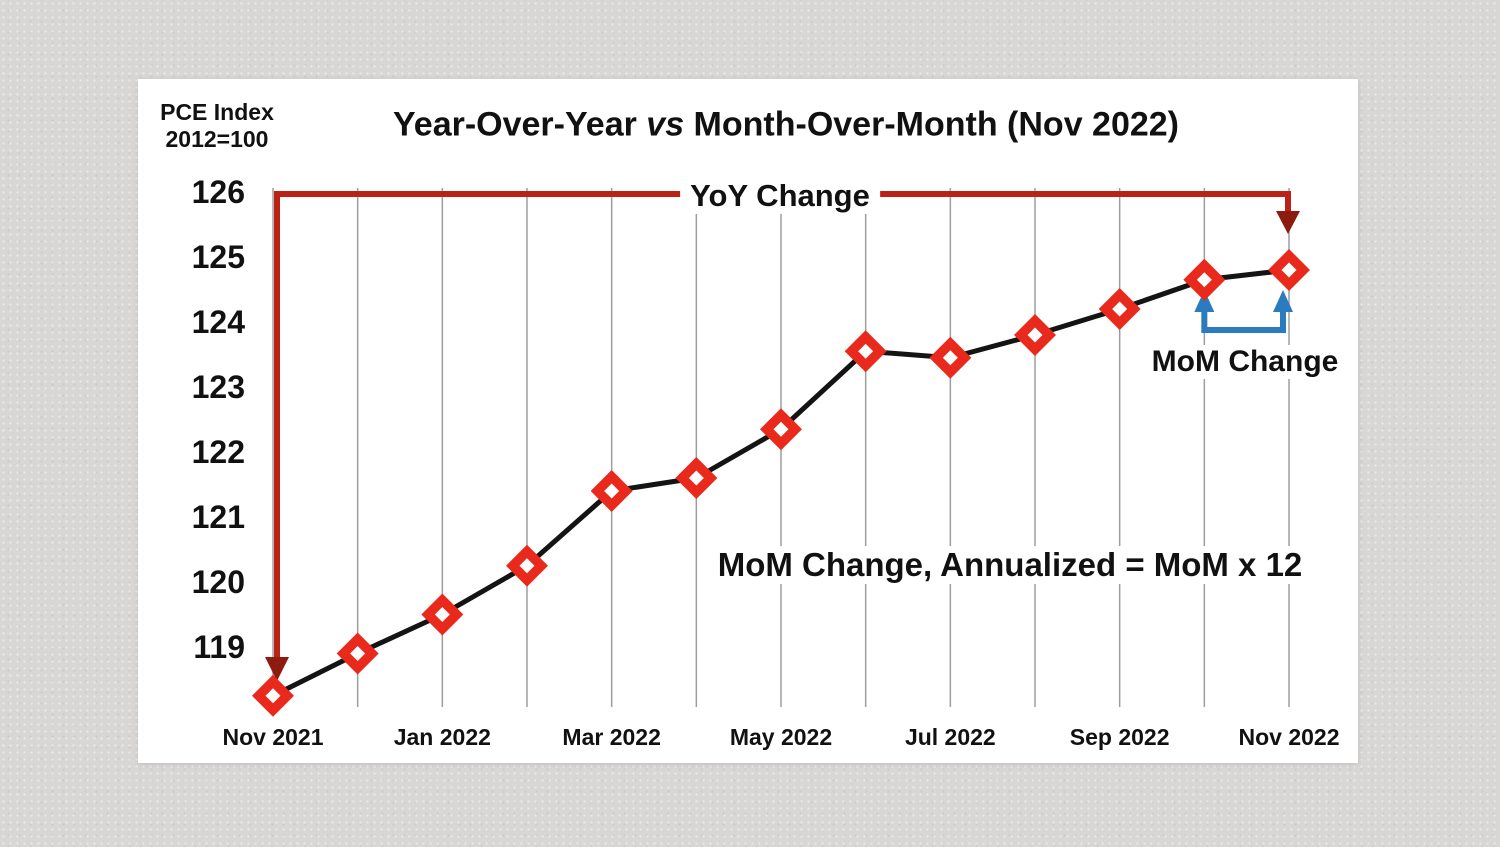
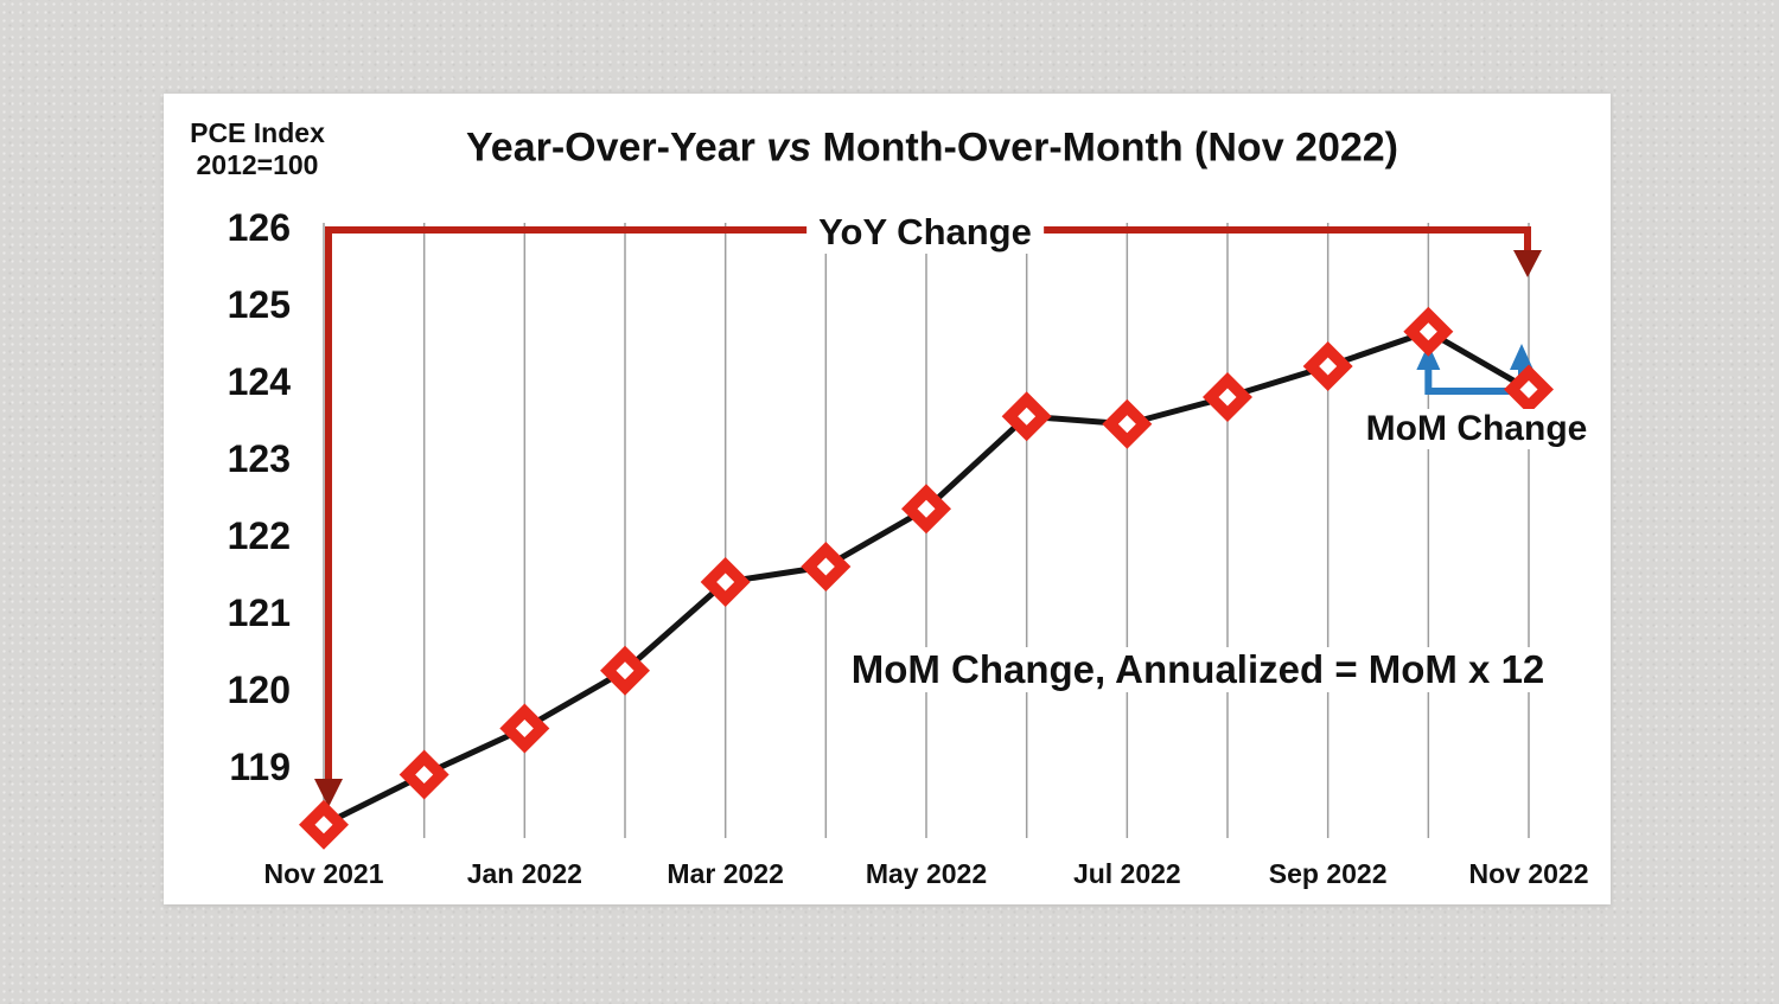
Nov 2022: 124.8 -> 123.9
